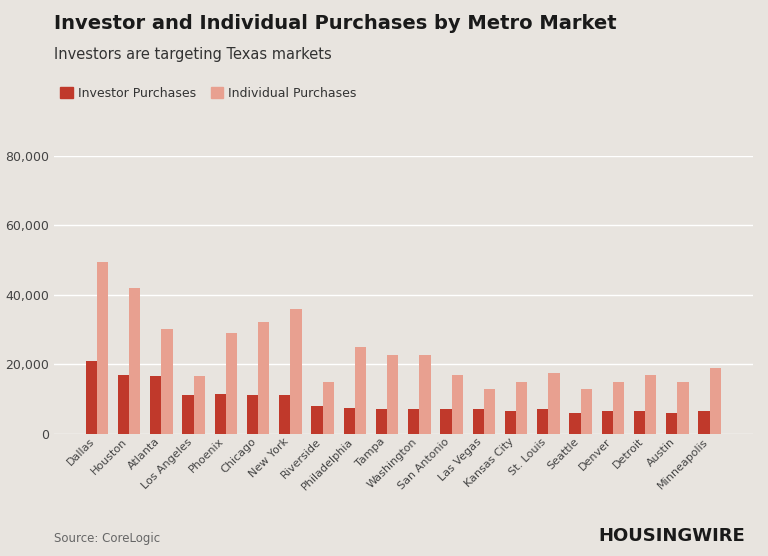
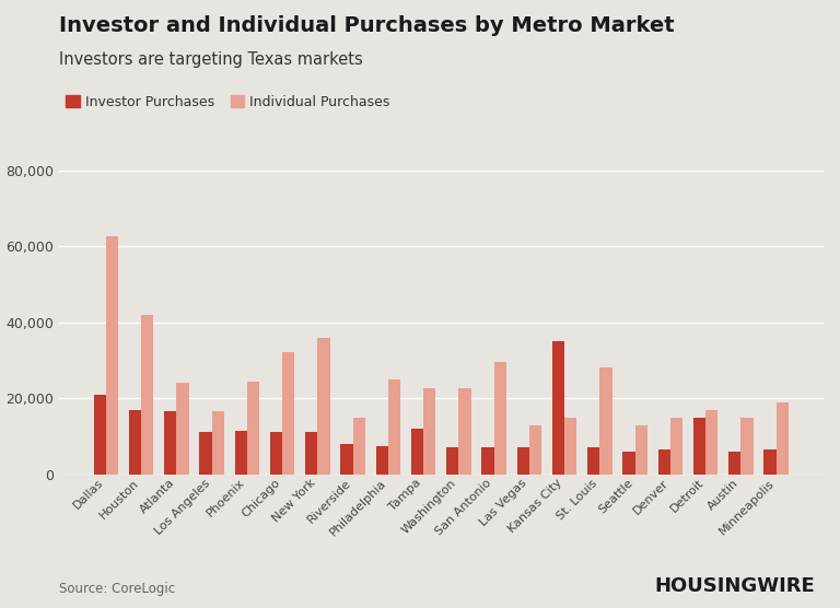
Individual Purchases/Dallas: 49,500 -> 62,500
Individual Purchases/Atlanta: 30,000 -> 24,000
Individual Purchases/Phoenix: 29,000 -> 24,500
Investor Purchases/Tampa: 7,000 -> 12,000
Individual Purchases/San Antonio: 17,000 -> 29,500
Investor Purchases/Kansas City: 6,500 -> 35,000
Individual Purchases/St. Louis: 17,500 -> 28,000
Investor Purchases/Detroit: 6,500 -> 15,000
